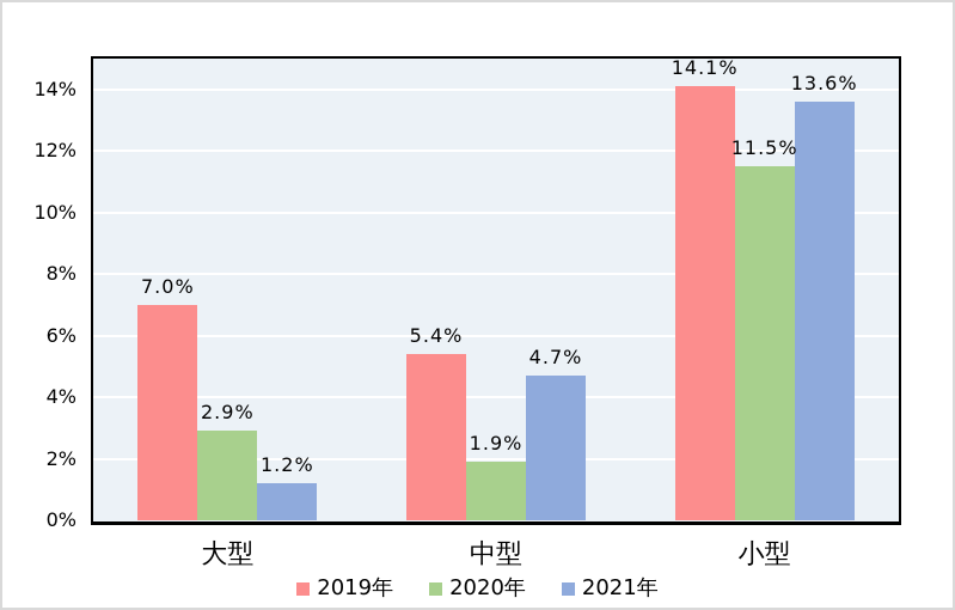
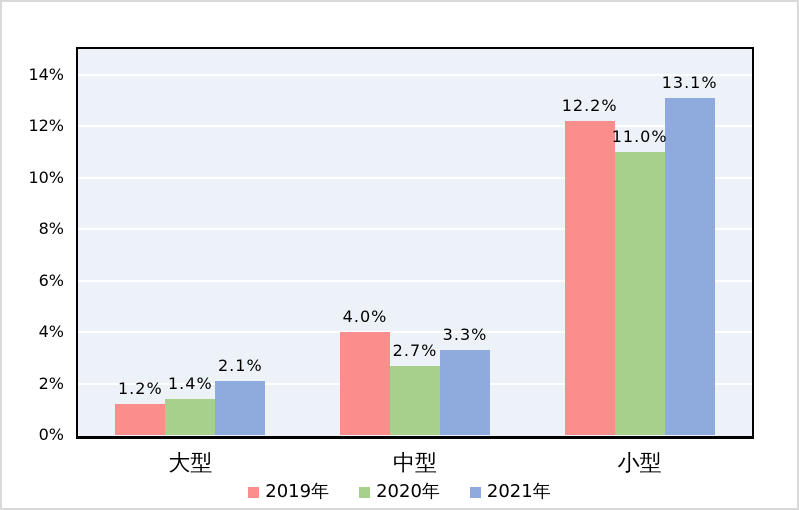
2019年/大型: 7.0% -> 1.2%
2020年/大型: 2.9% -> 1.4%
2021年/大型: 1.2% -> 2.1%
2019年/中型: 5.4% -> 4.0%
2020年/中型: 1.9% -> 2.7%
2021年/中型: 4.7% -> 3.3%
2019年/小型: 14.1% -> 12.2%
2020年/小型: 11.5% -> 11.0%
2021年/小型: 13.6% -> 13.1%
